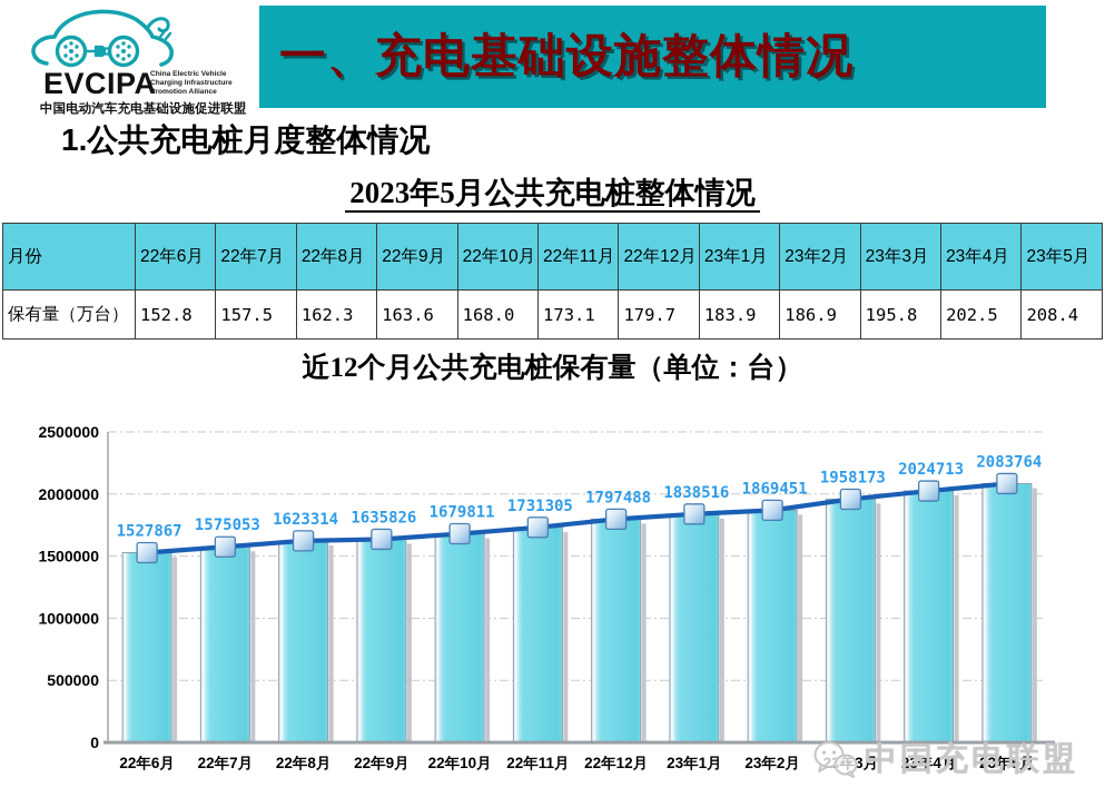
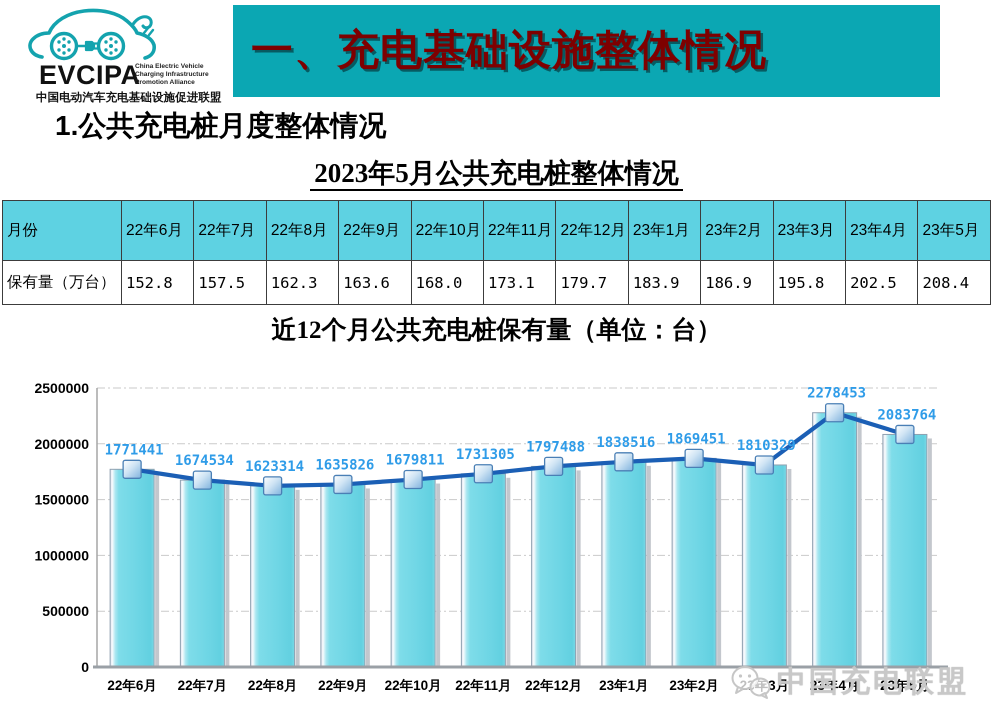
22年6月: 1527867 -> 1771441
22年7月: 1575053 -> 1674534
23年3月: 1958173 -> 1810329
23年4月: 2024713 -> 2278453
